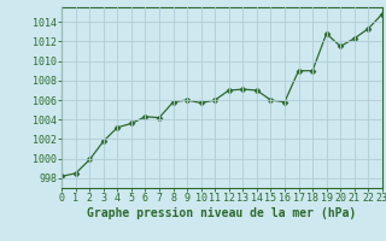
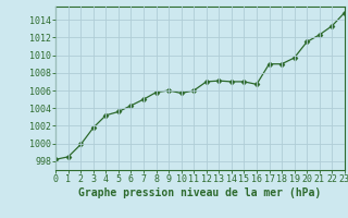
7: 1004.2 -> 1005.0
15: 1006.0 -> 1007.0
16: 1005.8 -> 1006.7
19: 1012.8 -> 1009.7
